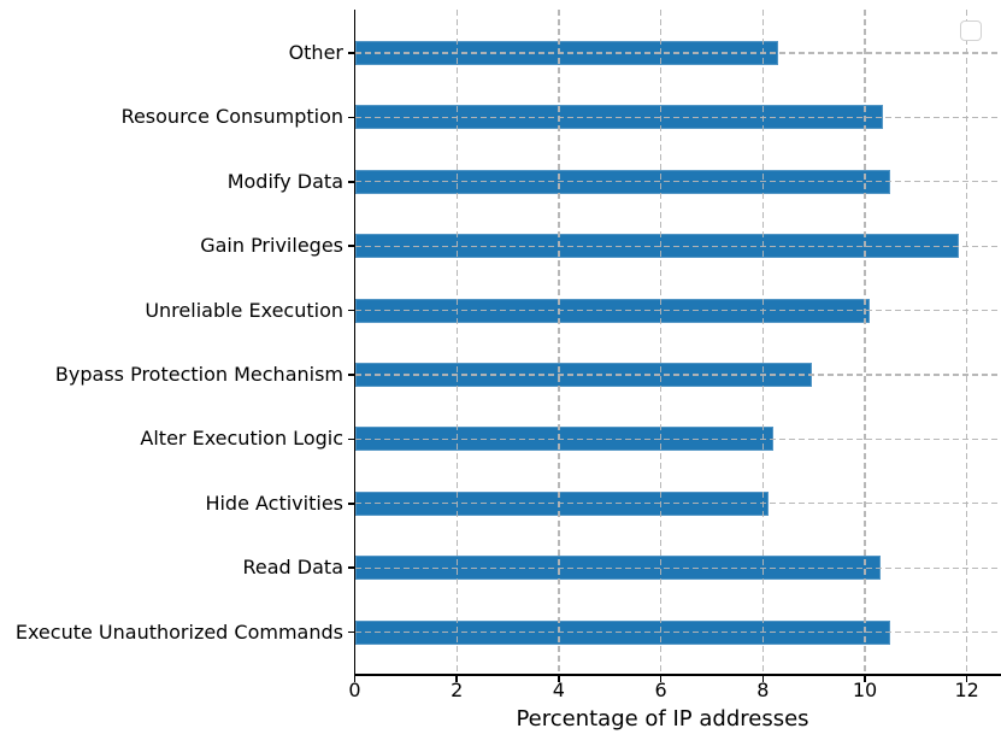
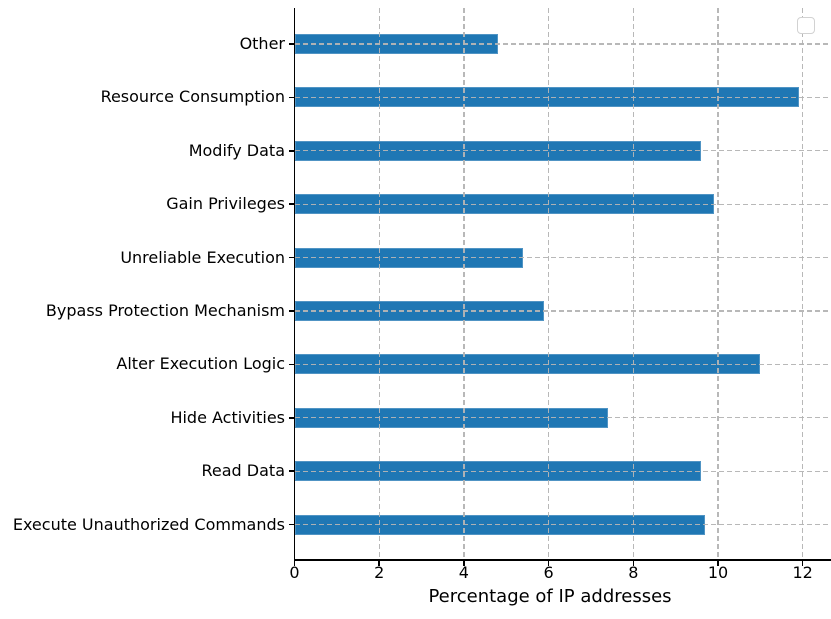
Other: 8.3 -> 4.8
Resource Consumption: 10.3 -> 11.9
Modify Data: 10.5 -> 9.6
Gain Privileges: 11.8 -> 9.9
Unreliable Execution: 10.1 -> 5.4
Bypass Protection Mechanism: 8.9 -> 5.9
Alter Execution Logic: 8.2 -> 11.0
Hide Activities: 8.1 -> 7.4
Read Data: 10.3 -> 9.6
Execute Unauthorized Commands: 10.5 -> 9.7
